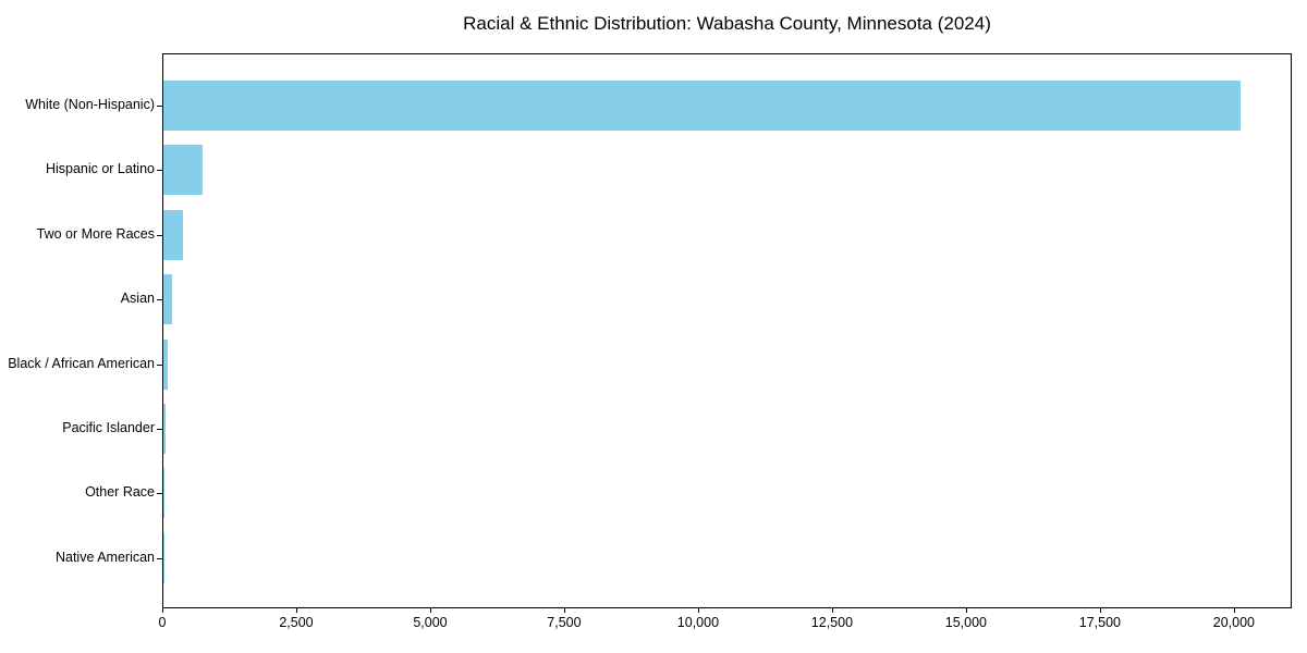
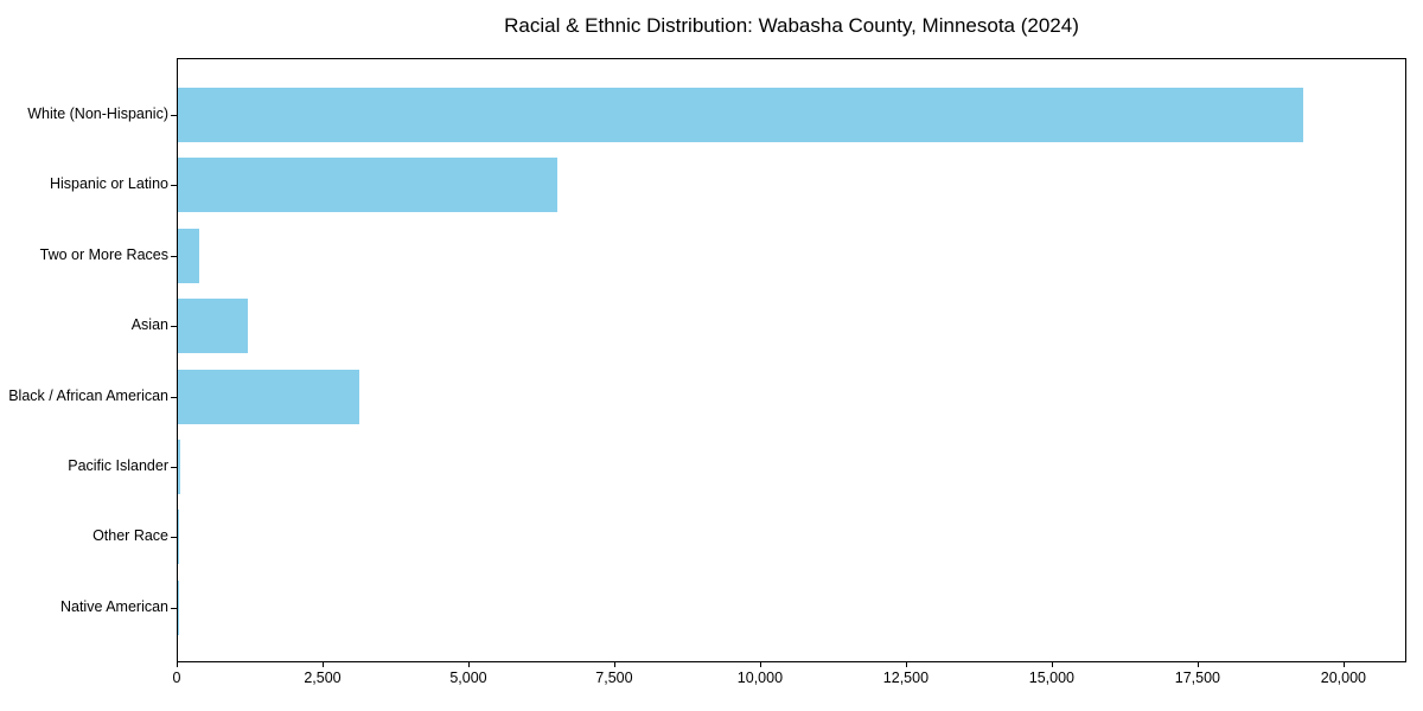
White (Non-Hispanic): 20100 -> 19300
Hispanic or Latino: 700 -> 6500
Asian: 200 -> 1200
Black / African American: 100 -> 3100
